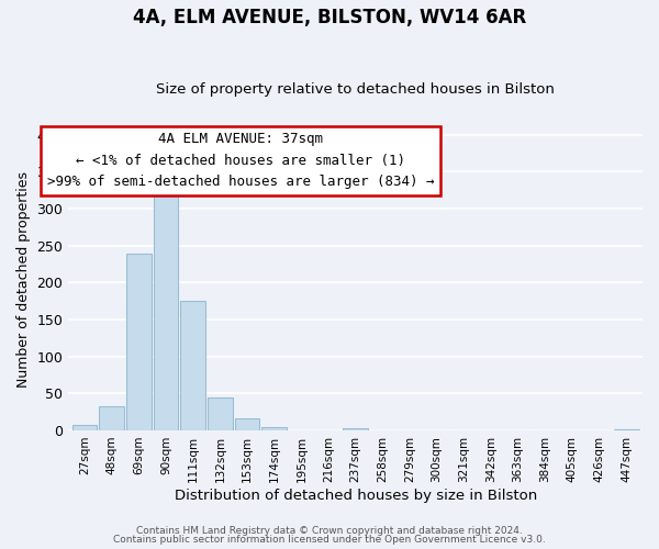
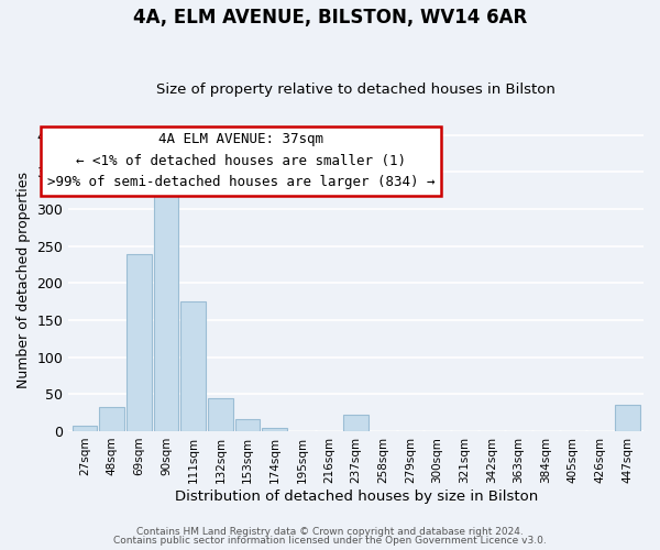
237sqm: 3 -> 22
447sqm: 2 -> 36
